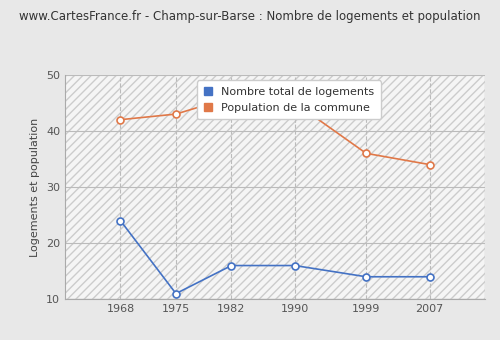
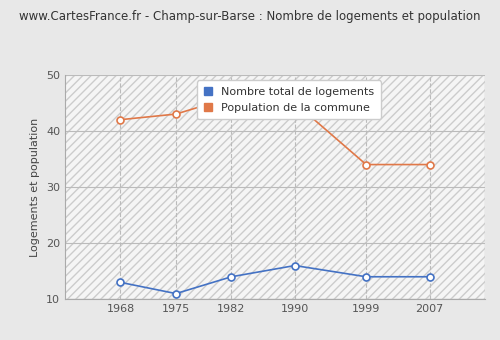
Nombre total de logements/1968: 24 -> 13
Nombre total de logements/1982: 16 -> 14
Population de la commune/1999: 36 -> 34
